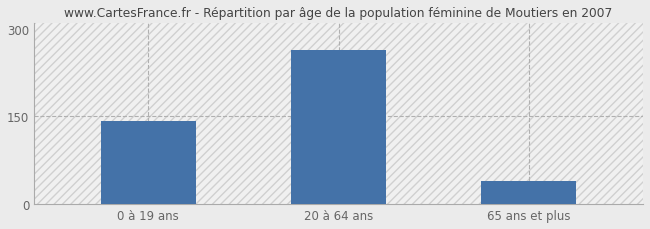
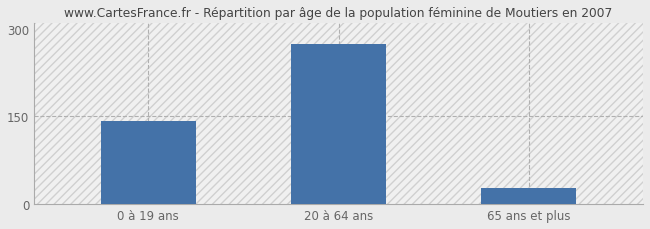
20 à 64 ans: 264 -> 274
65 ans et plus: 40 -> 28
